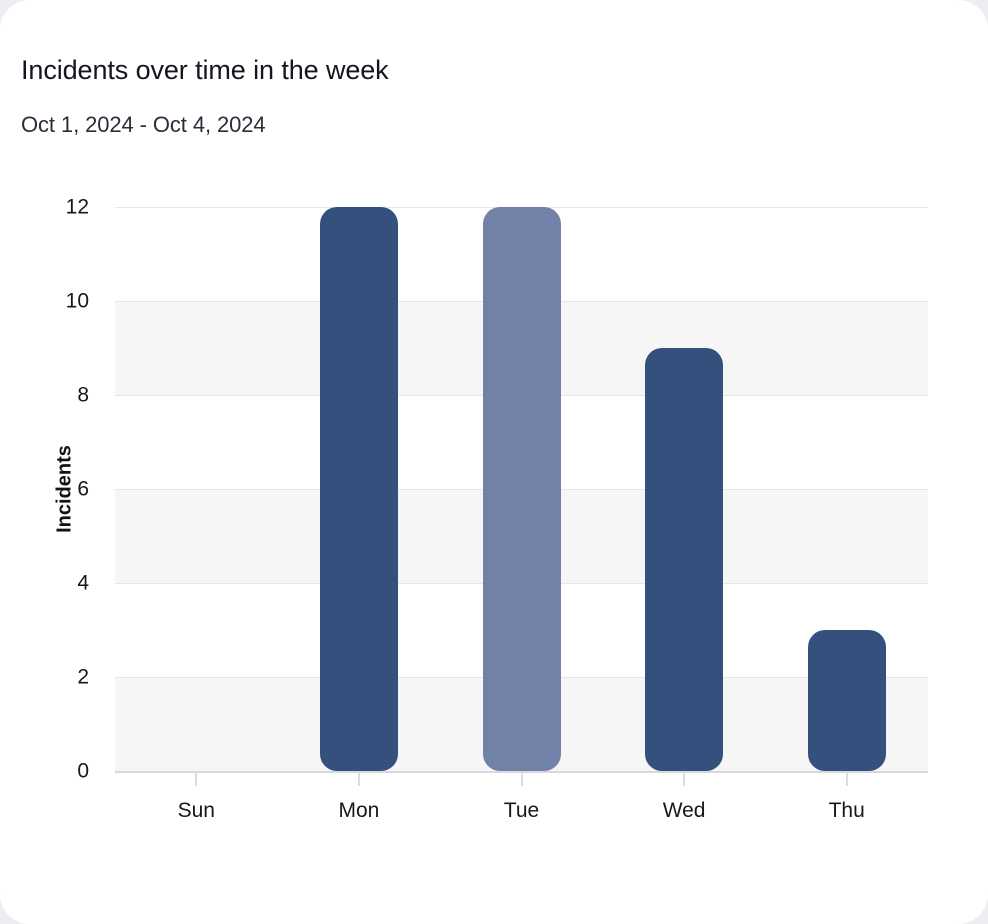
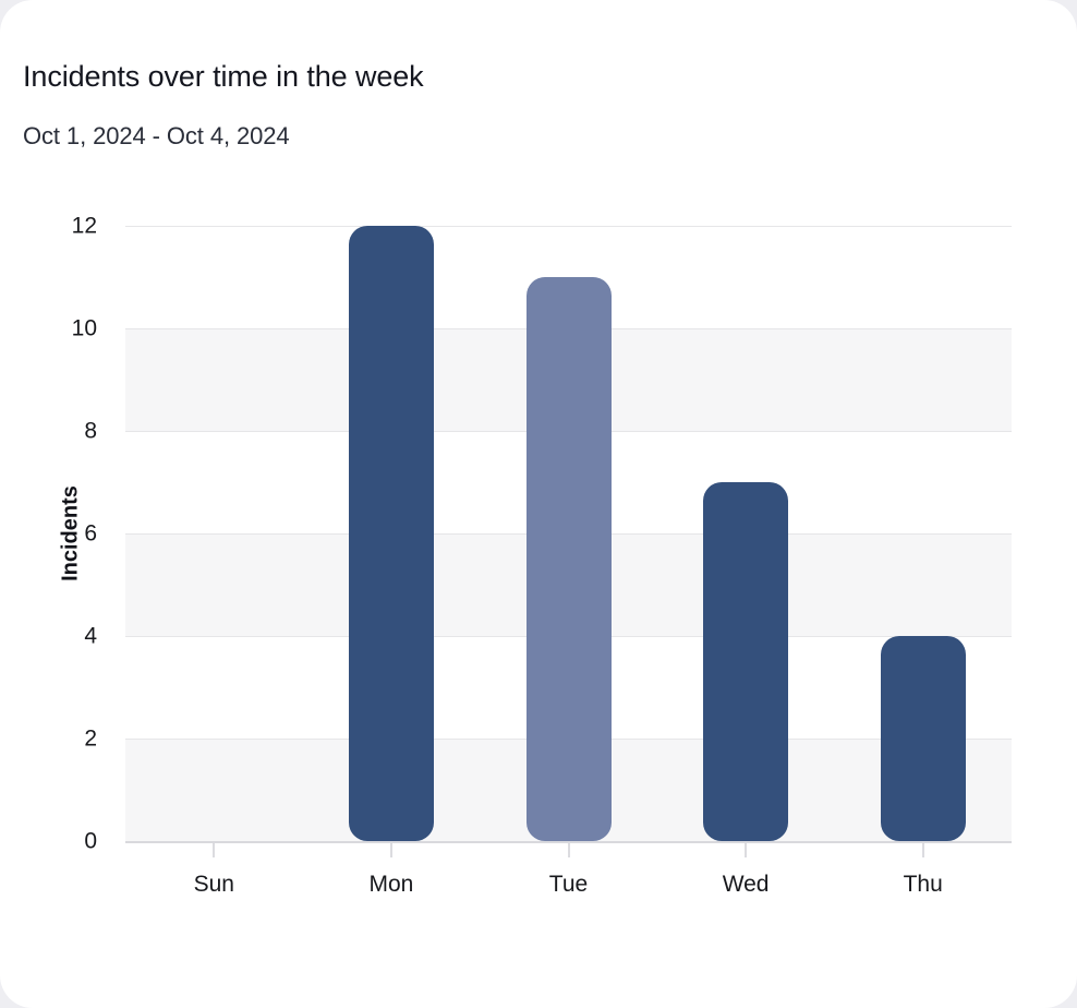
Tue: 12 -> 11
Wed: 9 -> 7
Thu: 3 -> 4
